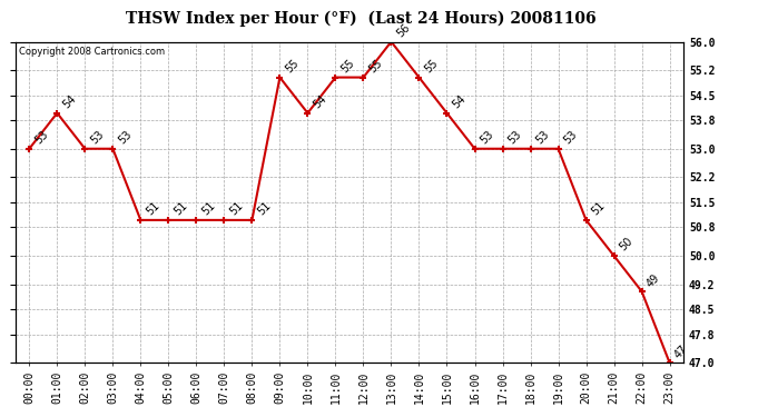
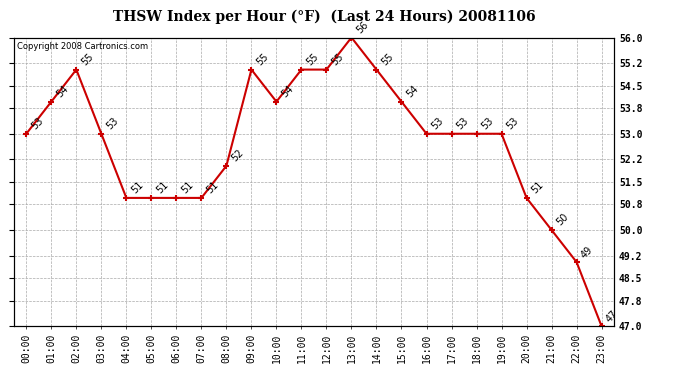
02:00: 53 -> 55
08:00: 51 -> 52
